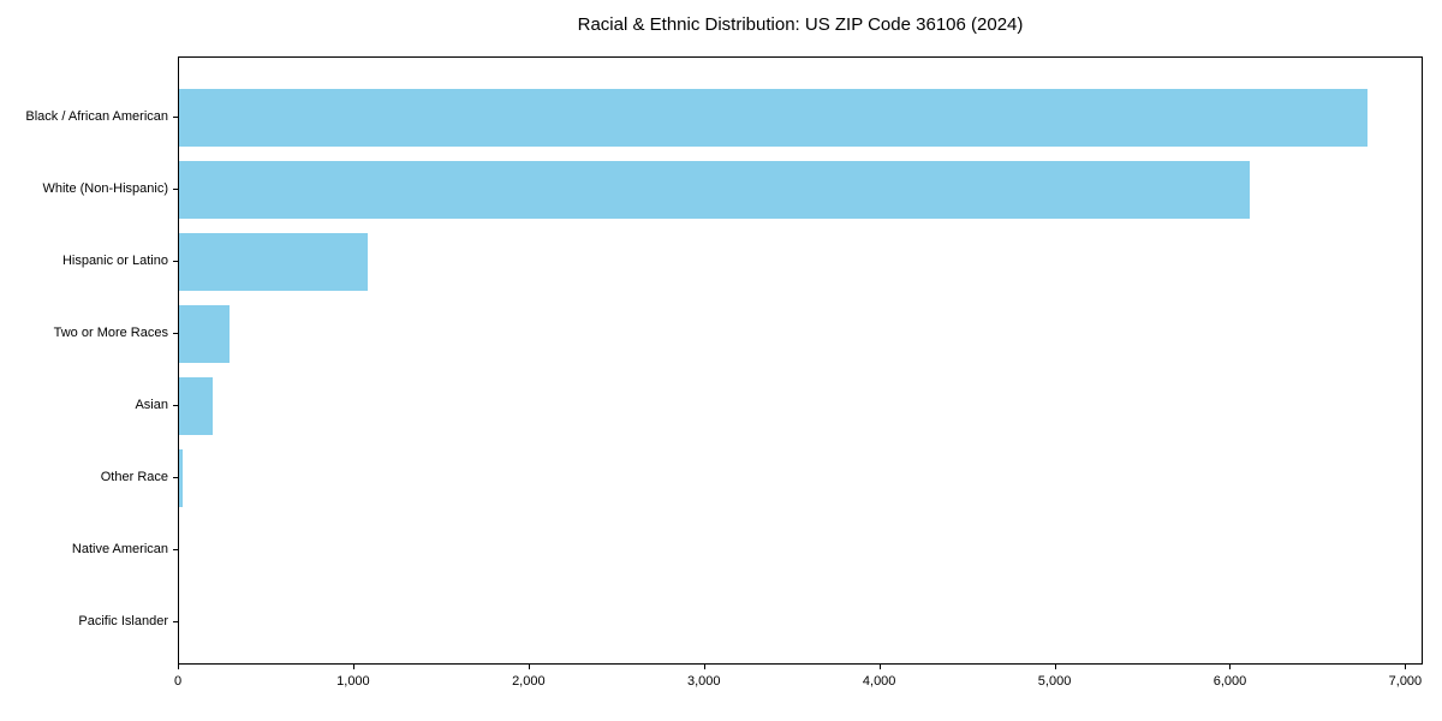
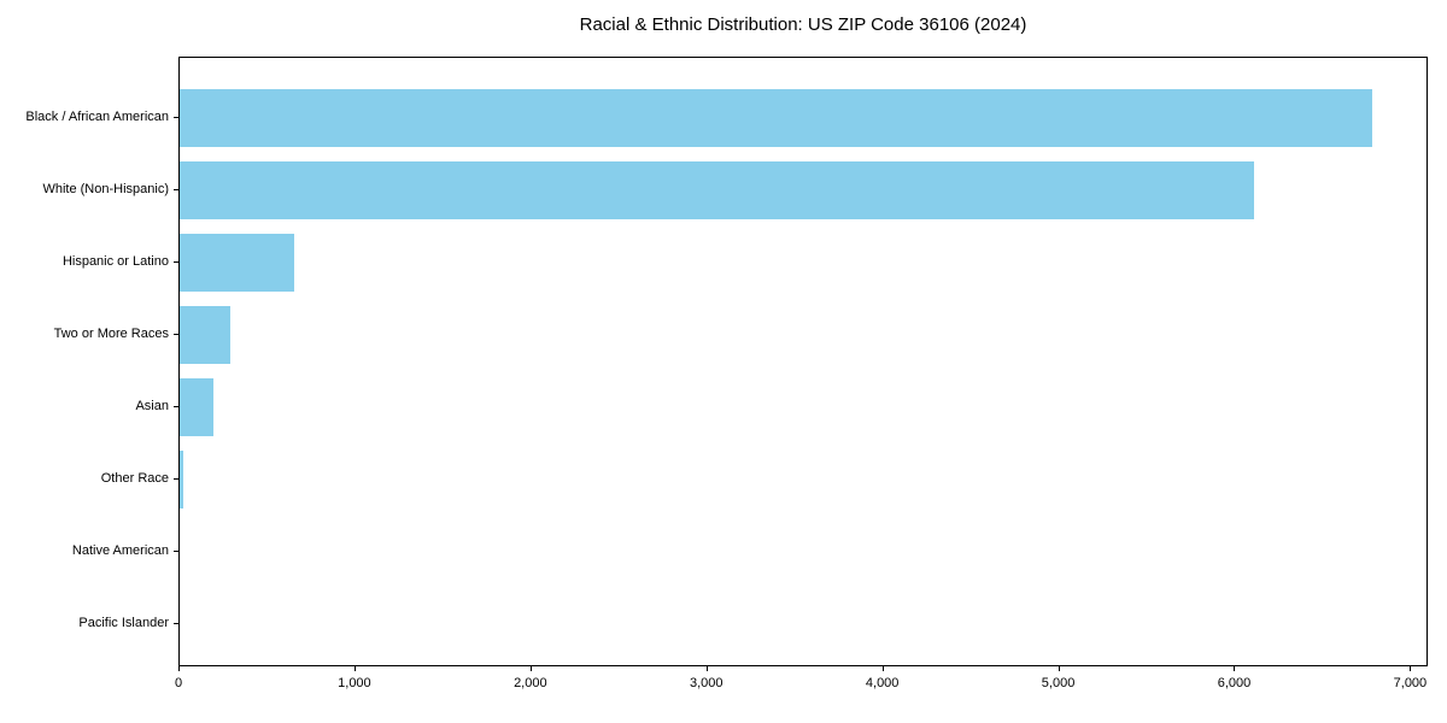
Hispanic or Latino: 1080 -> 650
